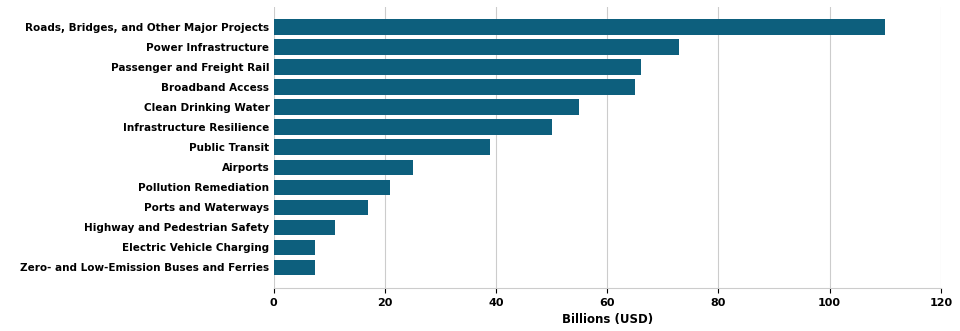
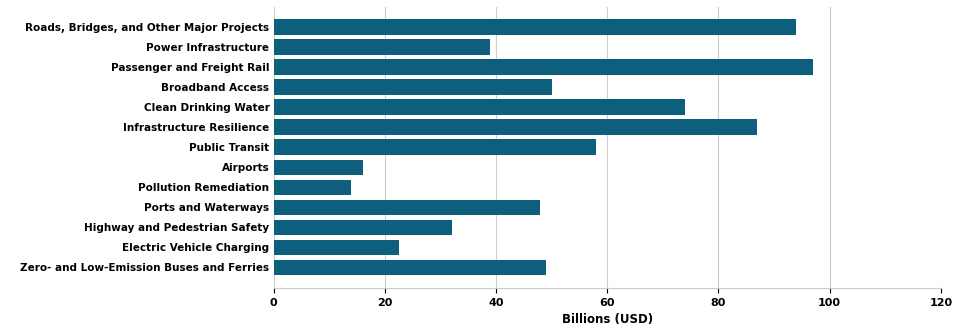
Roads, Bridges, and Other Major Projects: 110.0 -> 94.0
Power Infrastructure: 73.0 -> 39.0
Passenger and Freight Rail: 66.0 -> 97.0
Broadband Access: 65.0 -> 50.0
Clean Drinking Water: 55.0 -> 74.0
Infrastructure Resilience: 50.0 -> 87.0
Public Transit: 39.0 -> 58.0
Airports: 25.0 -> 16.0
Pollution Remediation: 21.0 -> 14.0
Ports and Waterways: 17.0 -> 48.0
Highway and Pedestrian Safety: 11.0 -> 32.0
Electric Vehicle Charging: 7.5 -> 22.6
Zero- and Low-Emission Buses and Ferries: 7.5 -> 49.0
